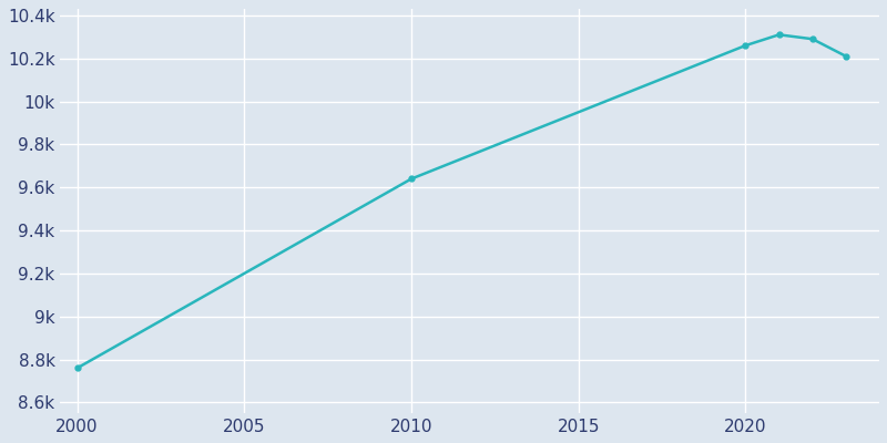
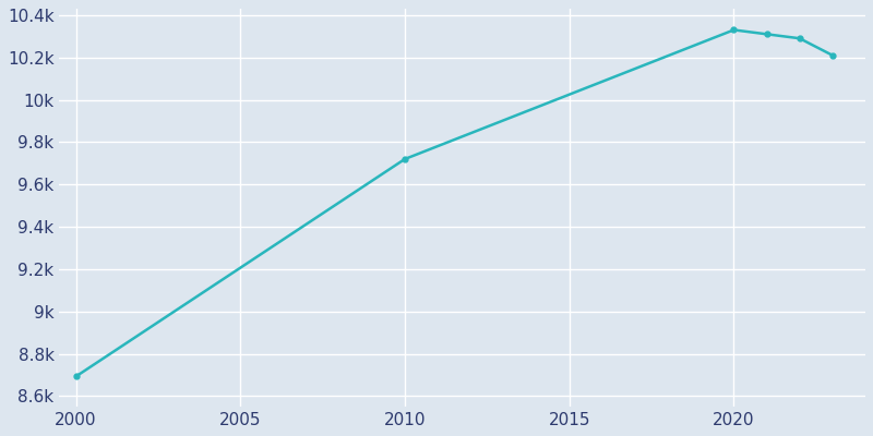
2000: 8.76k -> 8.69k
2010: 9.64k -> 9.72k
2020: 10.26k -> 10.33k
